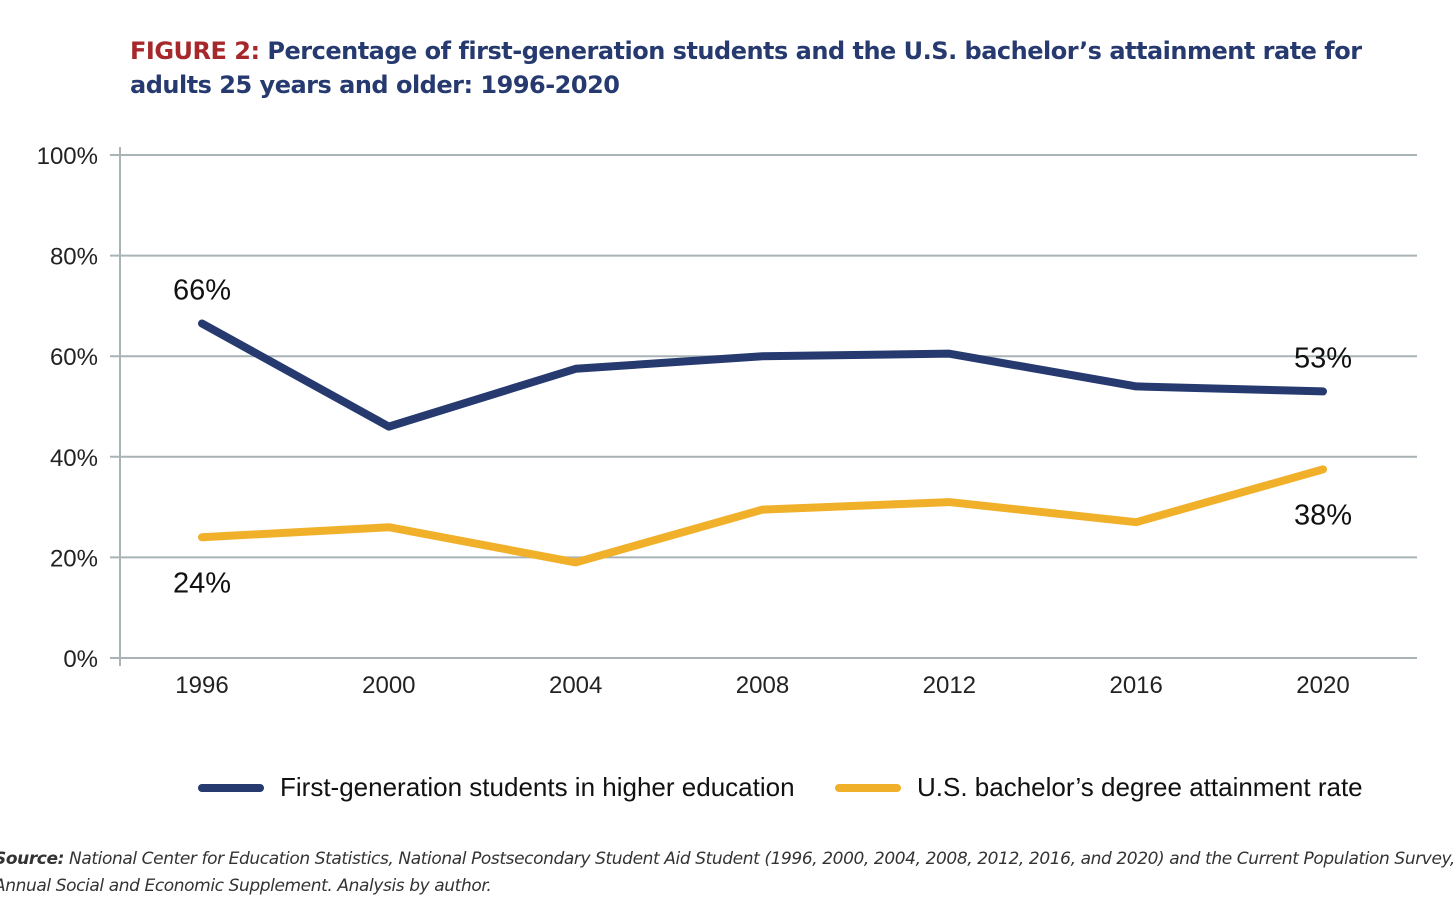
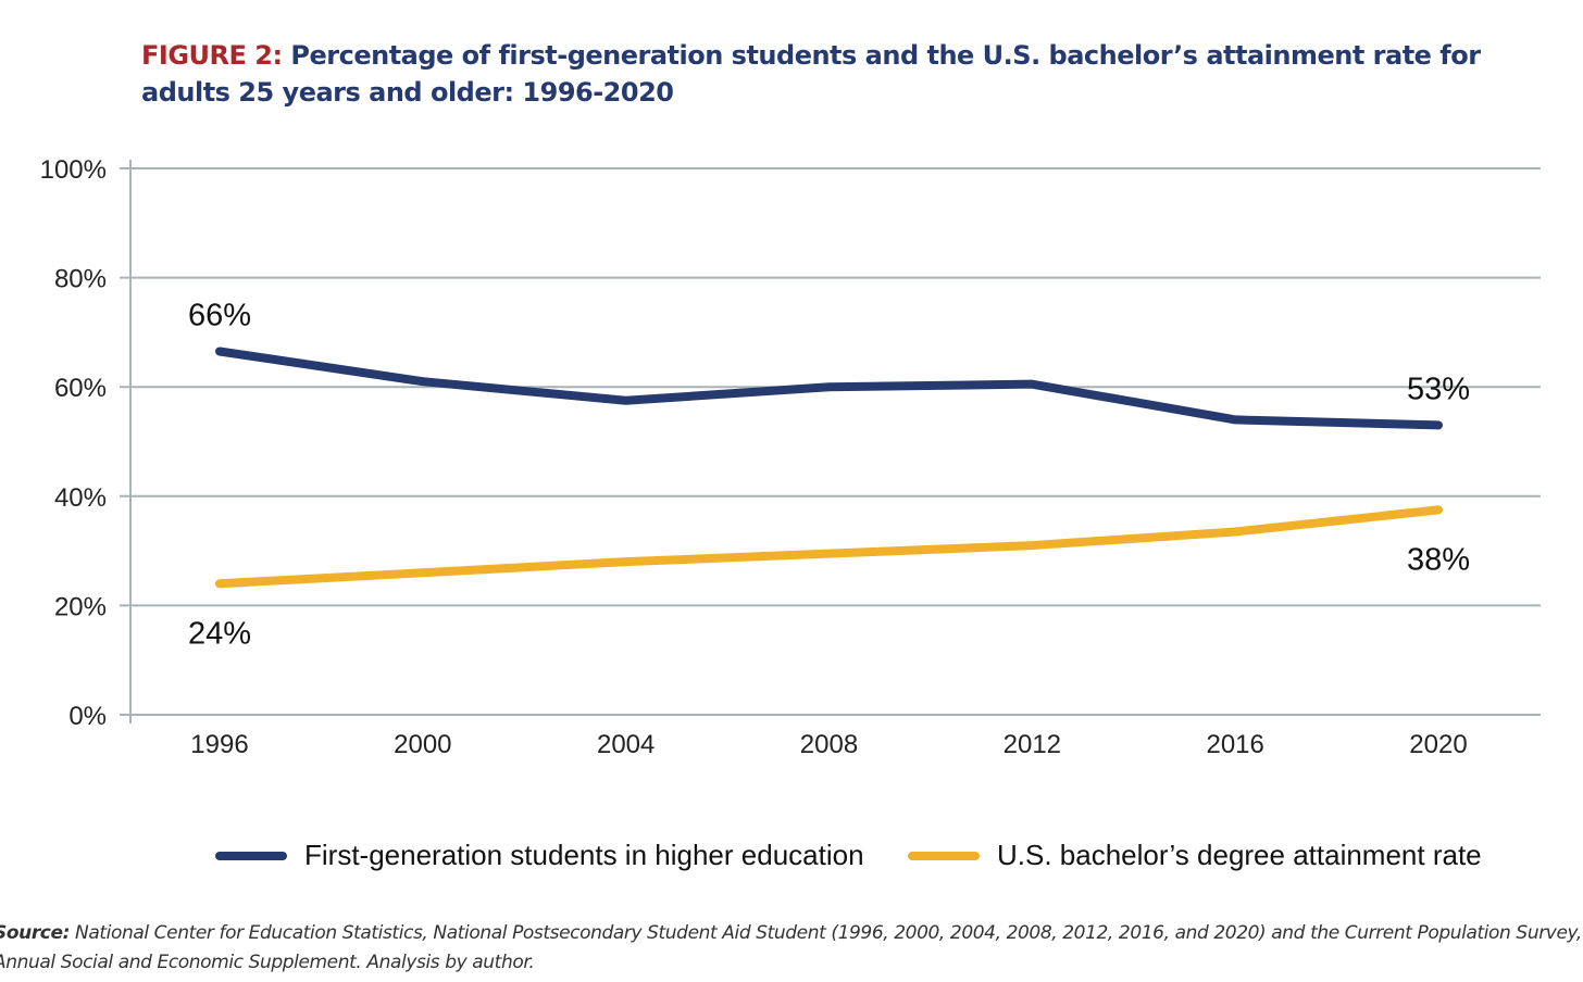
First-generation students in higher education/2000: 46% -> 61%
U.S. bachelor’s degree attainment rate/2004: 19% -> 28%
U.S. bachelor’s degree attainment rate/2016: 27% -> 34%
